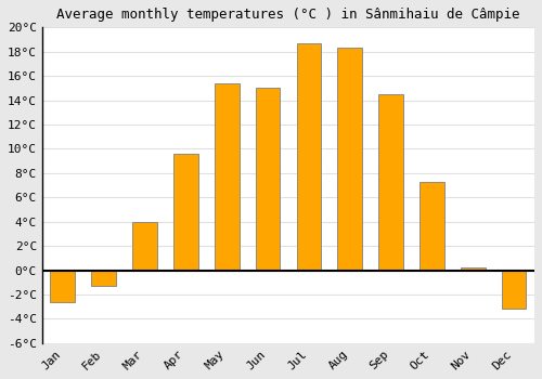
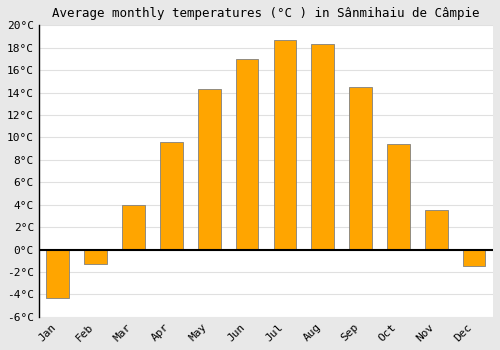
Jan: -2.6°C -> -4.3°C
May: 15.4°C -> 14.3°C
Jun: 15.0°C -> 17.0°C
Oct: 7.3°C -> 9.4°C
Nov: 0.2°C -> 3.5°C
Dec: -3.2°C -> -1.5°C
